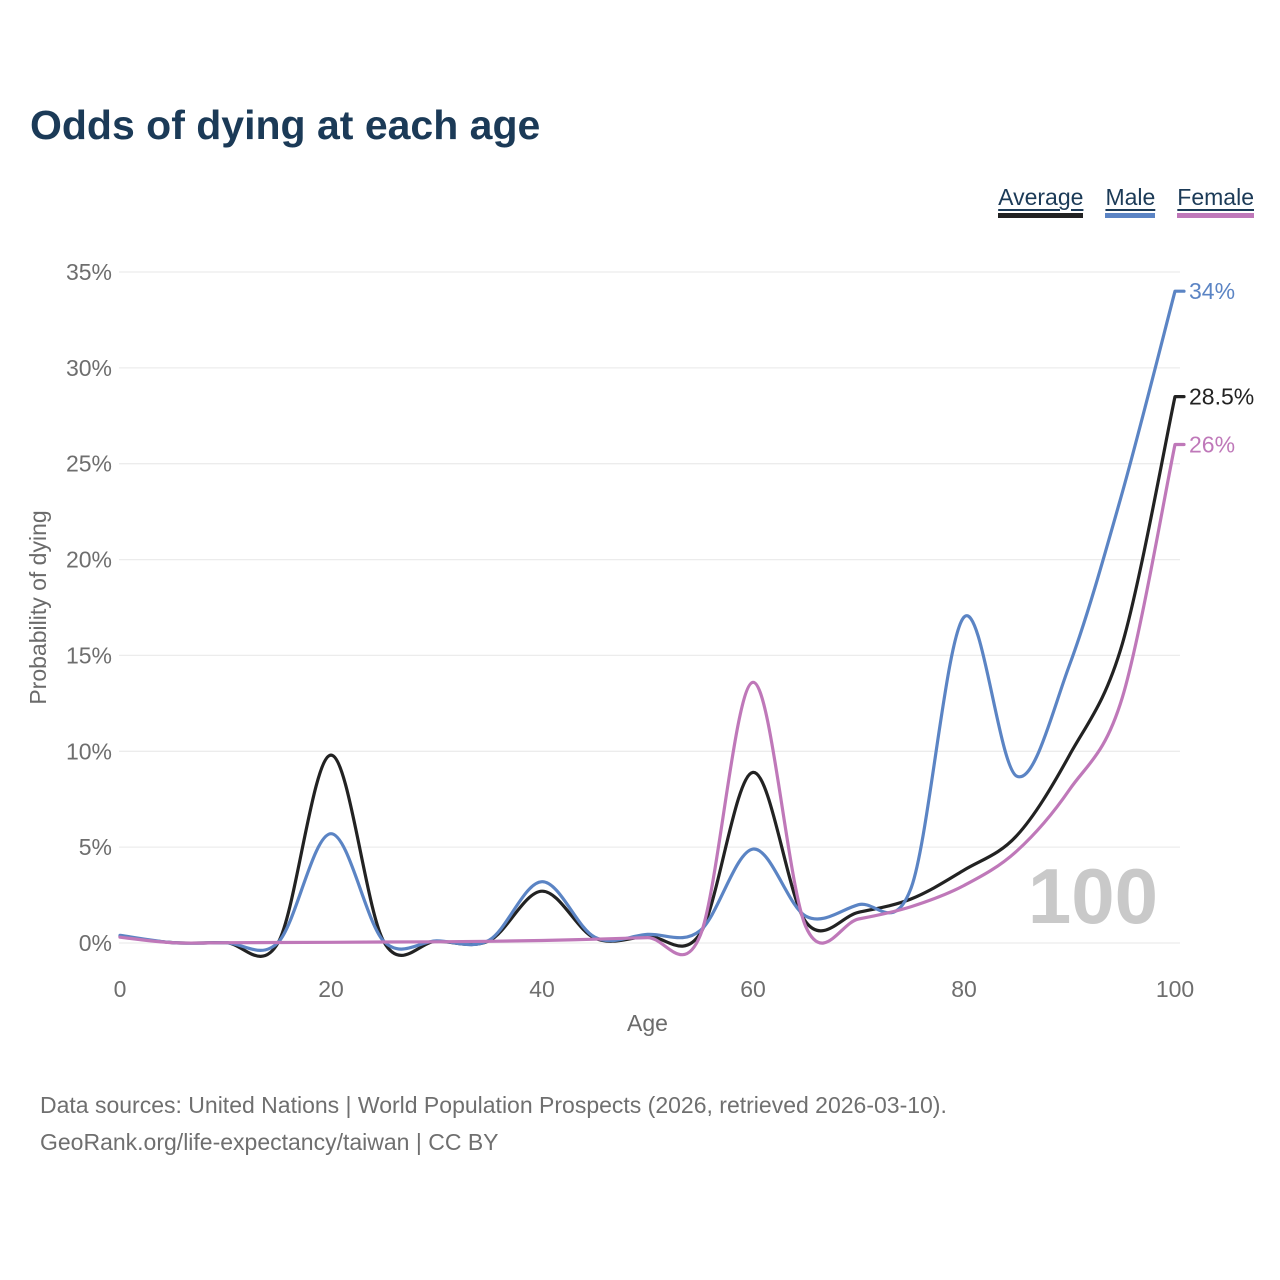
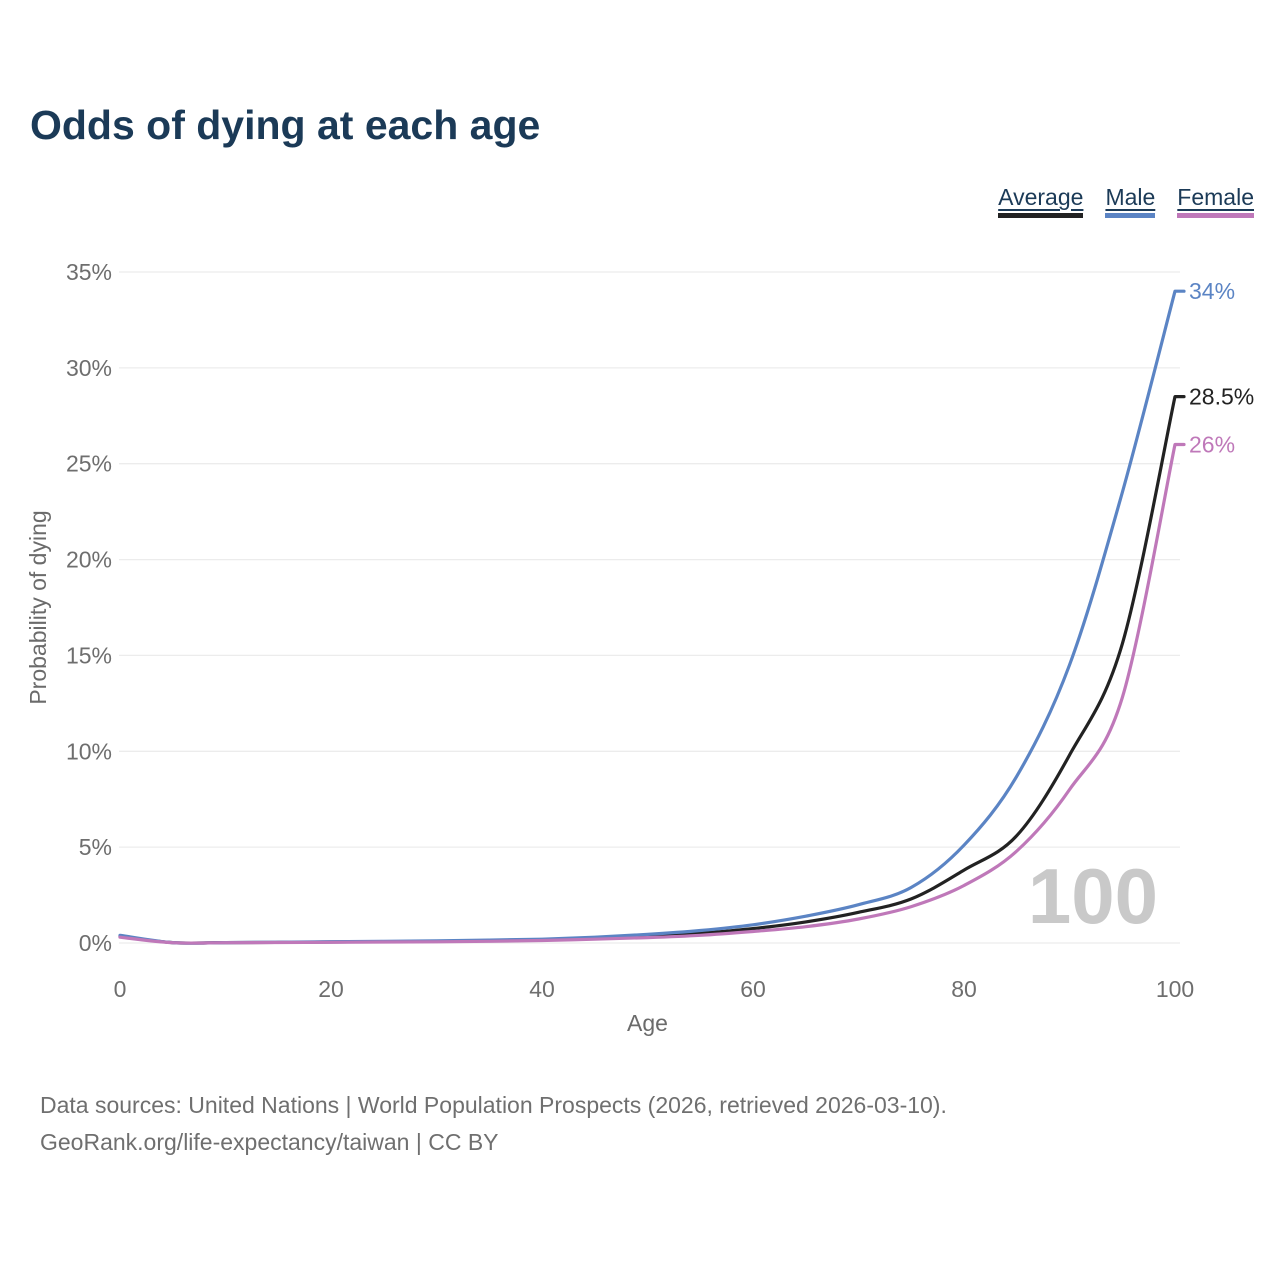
Average/20: 9.8% -> 0.1%
Male/20: 5.7% -> 0.1%
Average/40: 2.7% -> 0.2%
Male/40: 3.2% -> 0.2%
Average/60: 8.9% -> 0.8%
Male/60: 4.9% -> 0.9%
Female/60: 13.6% -> 0.6%
Male/80: 17.0% -> 5.1%
